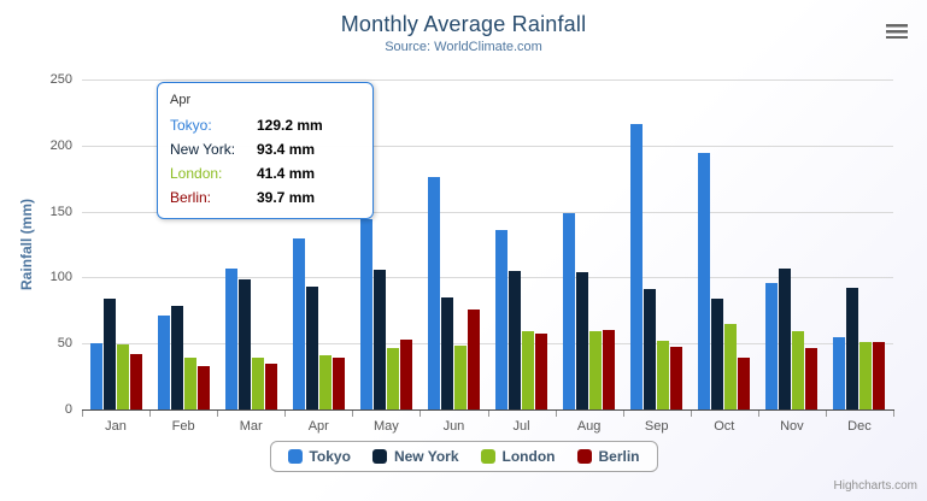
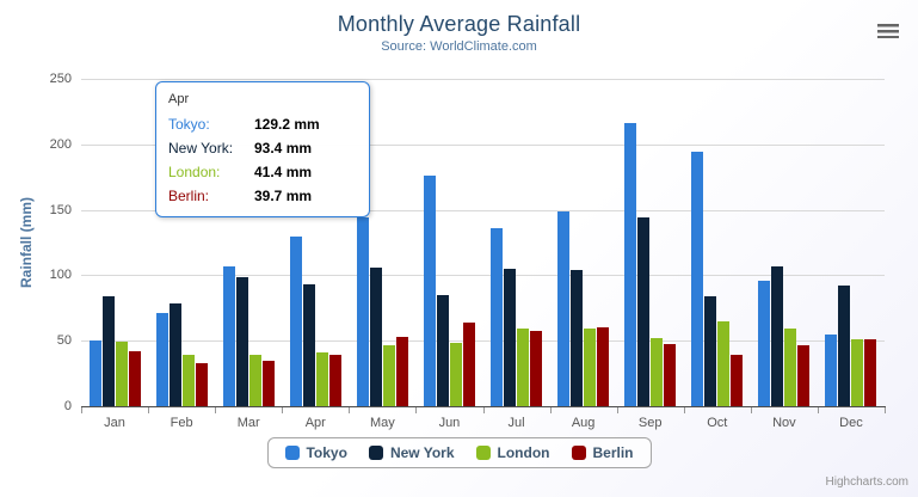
Berlin/Jun: 76 -> 64
New York/Sep: 91 -> 144
